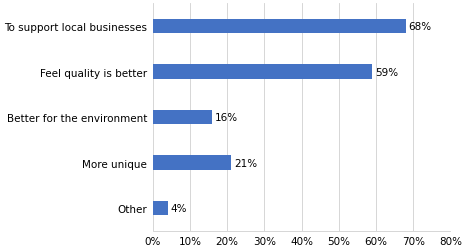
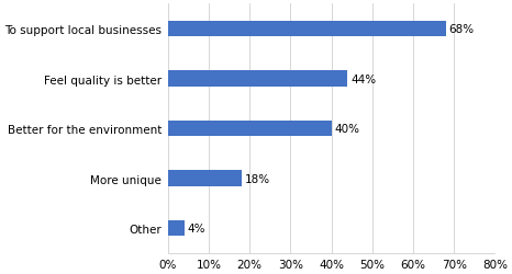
Feel quality is better: 59% -> 44%
Better for the environment: 16% -> 40%
More unique: 21% -> 18%
